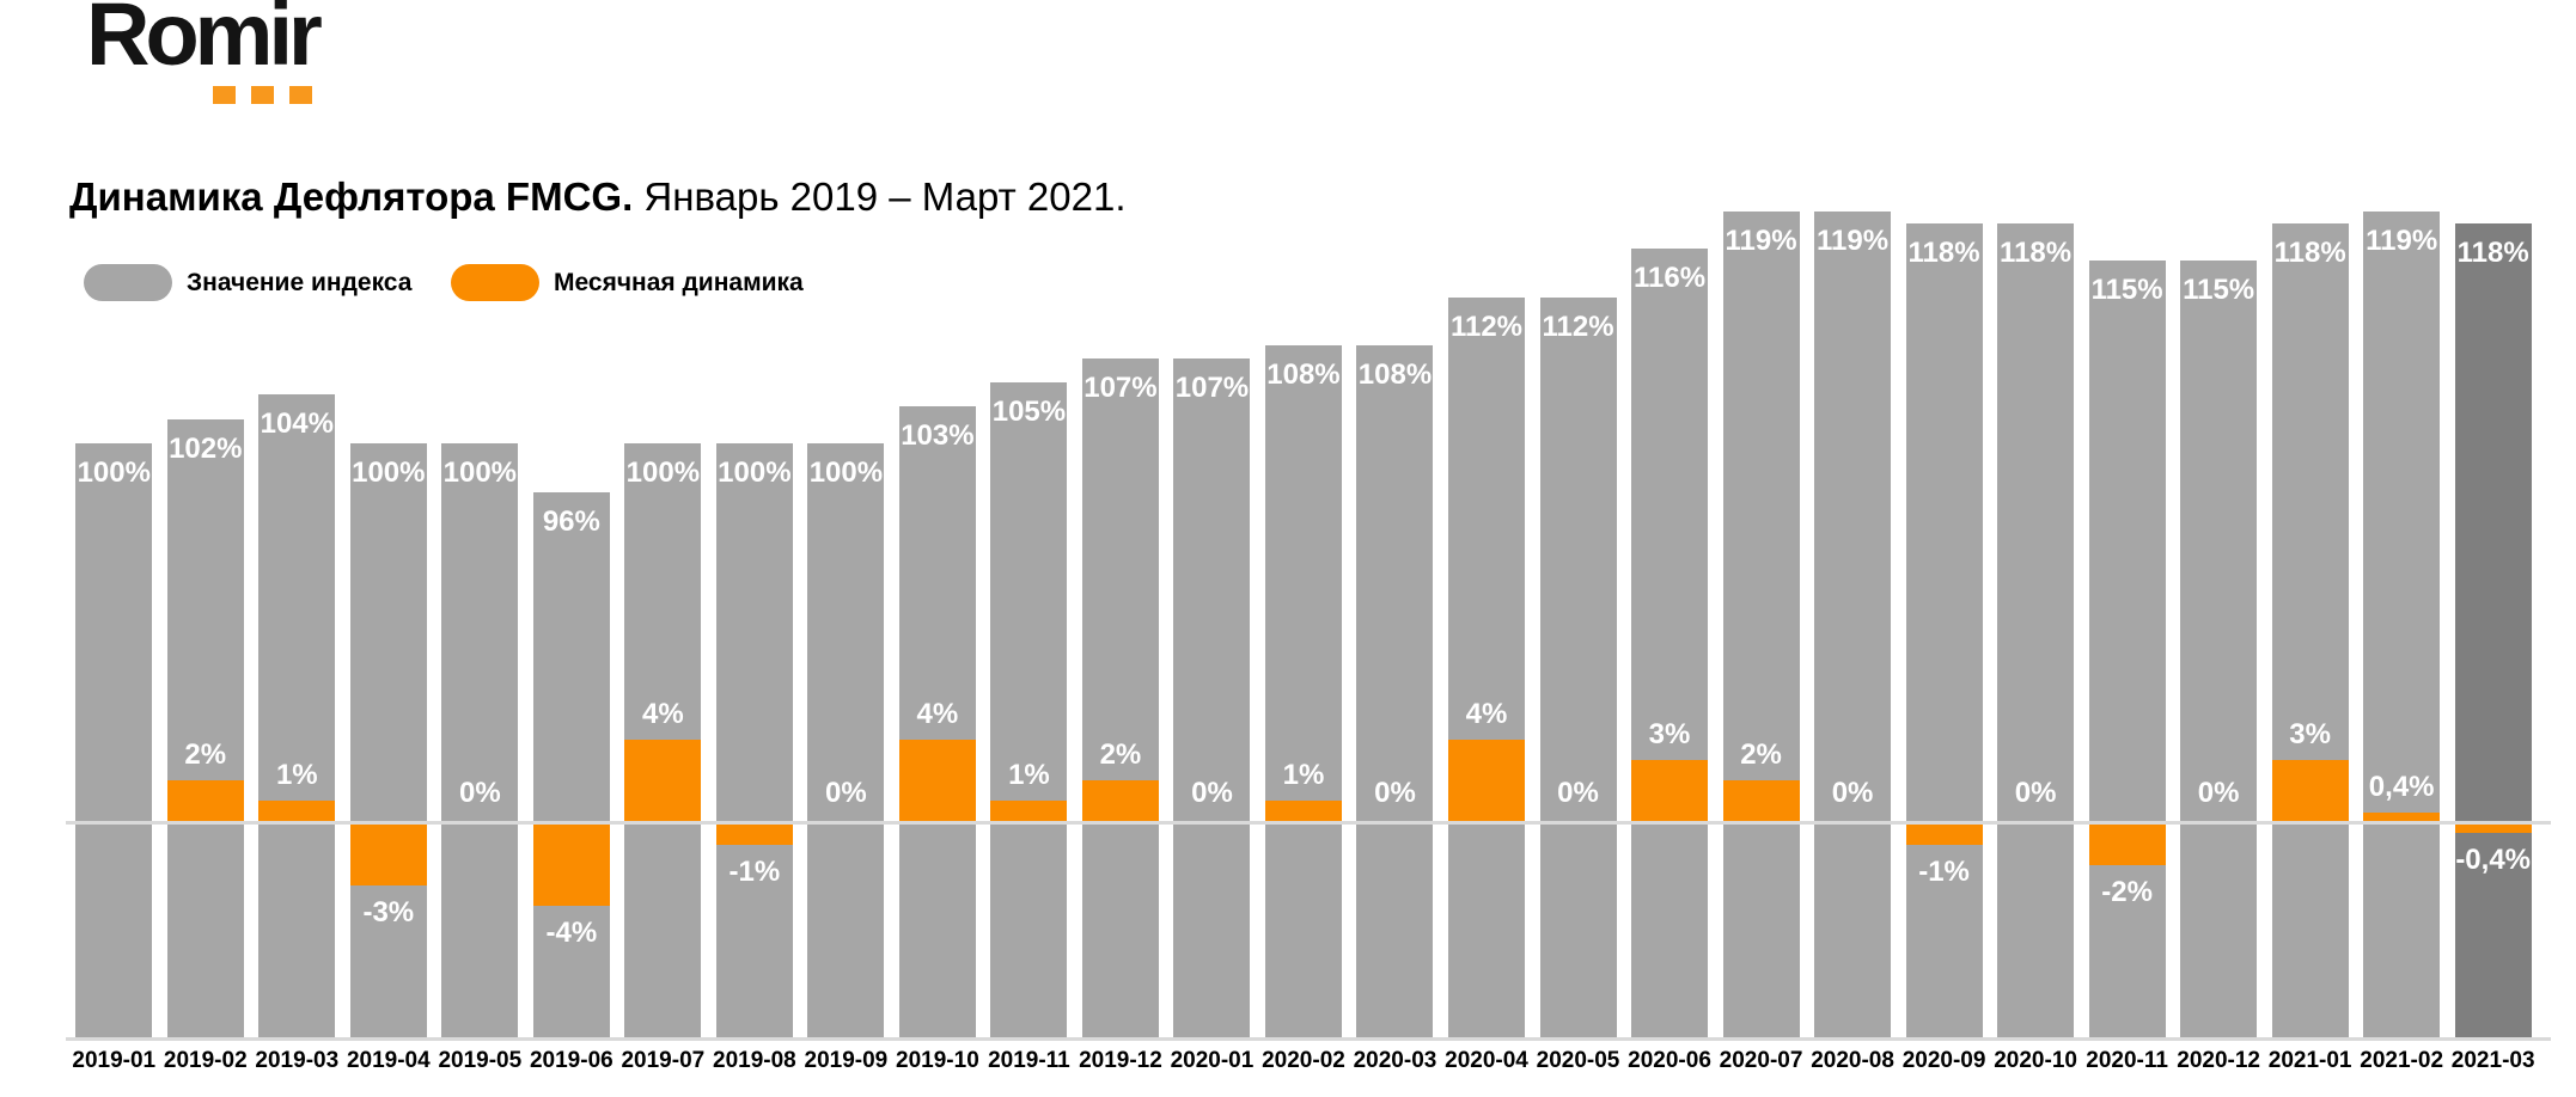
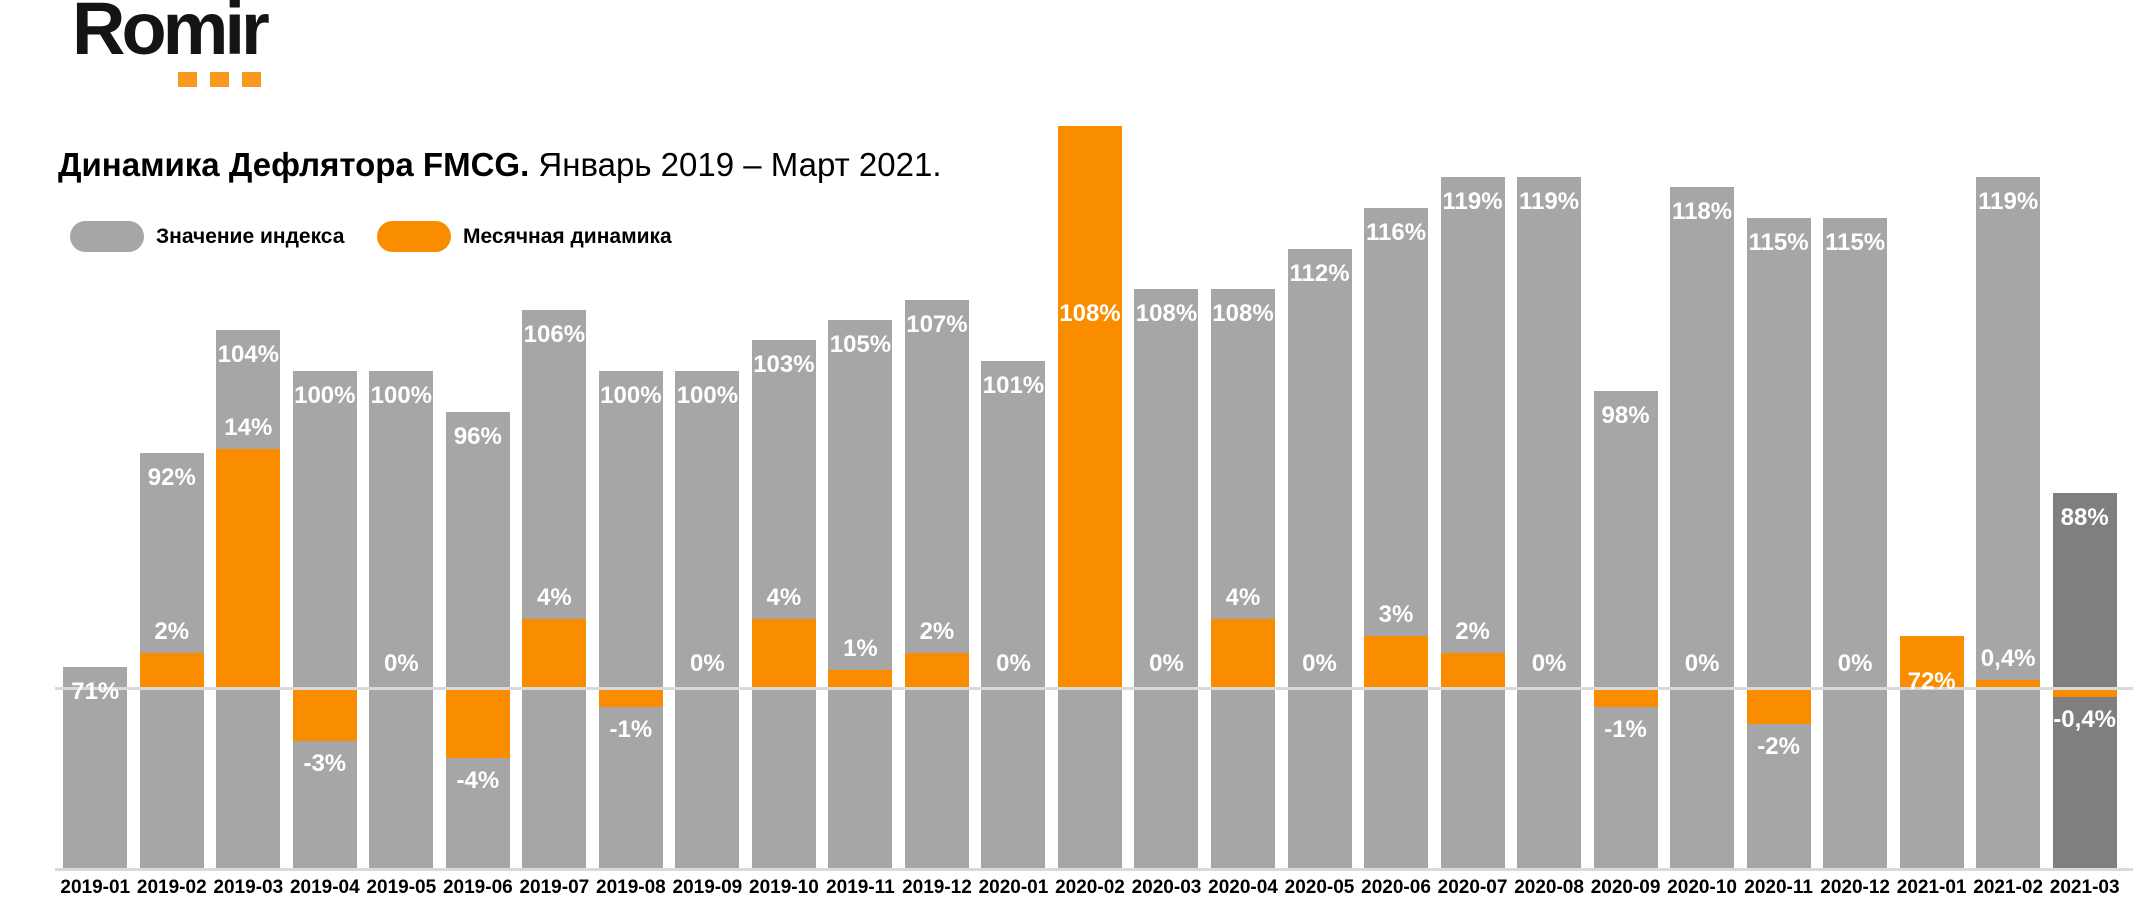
Значение индекса/2019-01: 100% -> 71%
Значение индекса/2019-02: 102% -> 92%
Месячная динамика/2019-03: 1% -> 14%
Значение индекса/2019-07: 100% -> 106%
Значение индекса/2020-01: 107% -> 101%
Месячная динамика/2020-02: 1% -> 33%
Значение индекса/2020-04: 112% -> 108%
Значение индекса/2020-09: 118% -> 98%
Значение индекса/2021-01: 118% -> 72%
Значение индекса/2021-03: 118% -> 88%
